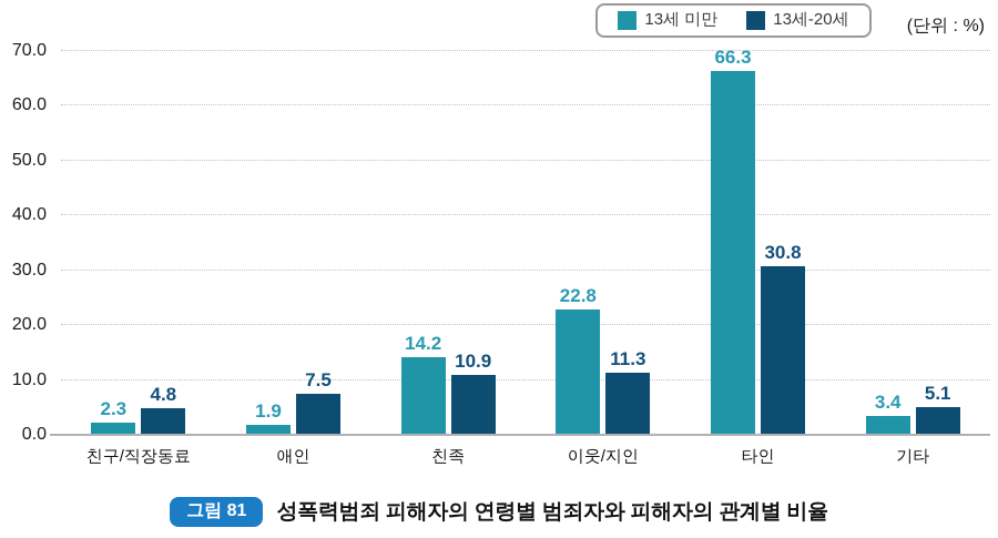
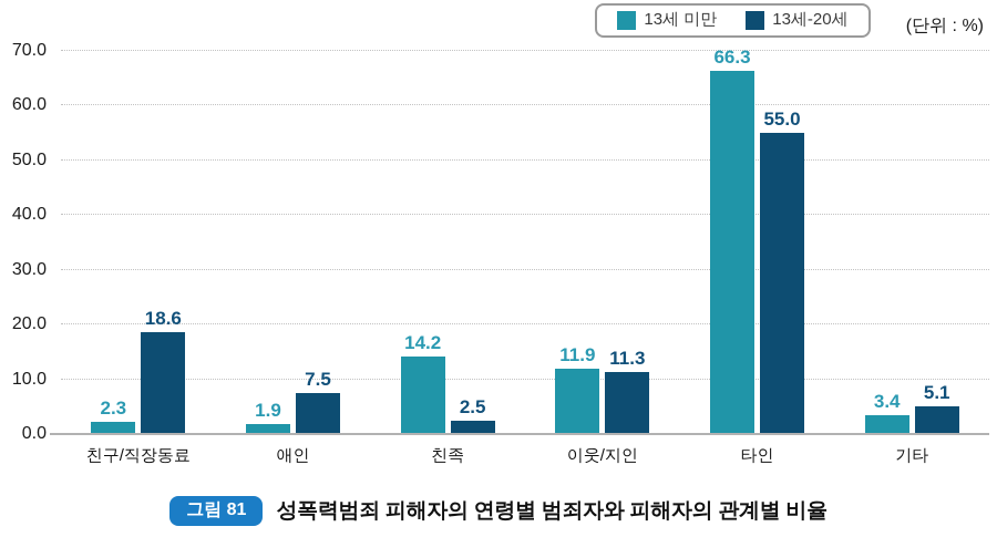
13세-20세/친구/직장동료: 4.8 -> 18.6
13세-20세/친족: 10.9 -> 2.5
13세 미만/이웃/지인: 22.8 -> 11.9
13세-20세/타인: 30.8 -> 55.0
